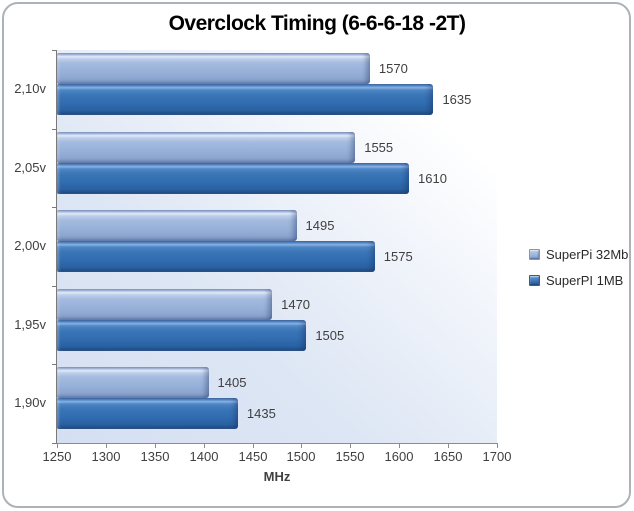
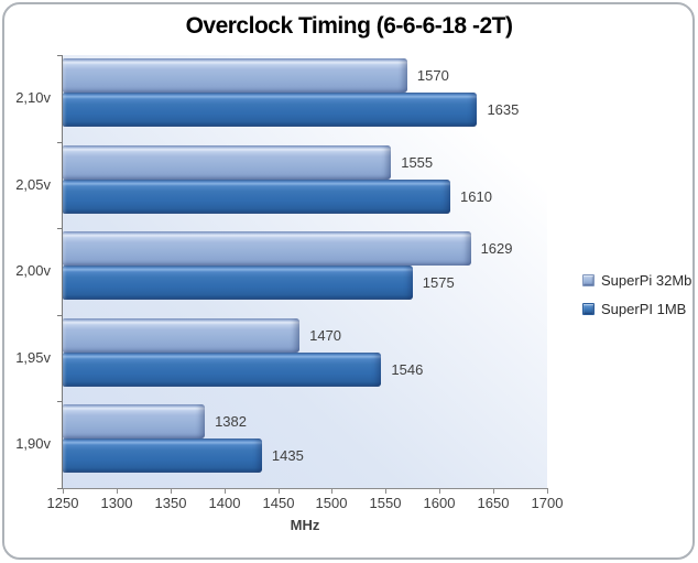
SuperPi 32Mb/2,00v: 1495 -> 1629
SuperPI 1MB/1,95v: 1505 -> 1546
SuperPi 32Mb/1,90v: 1405 -> 1382
